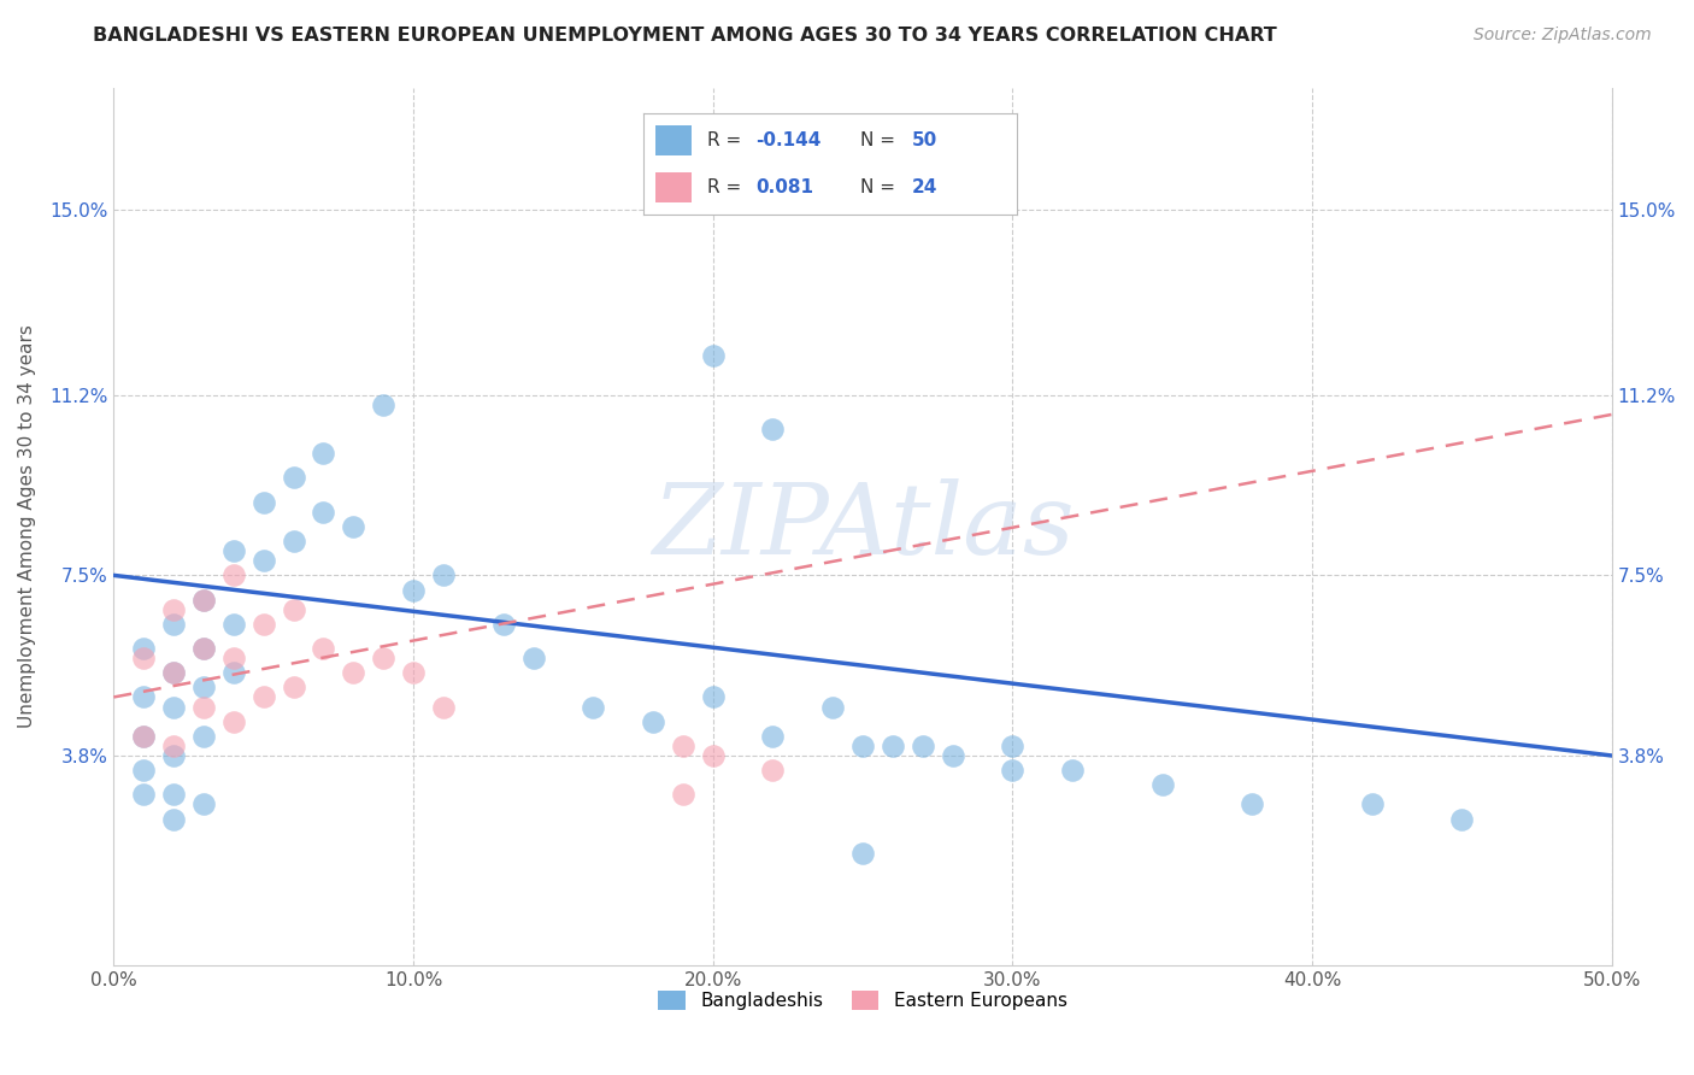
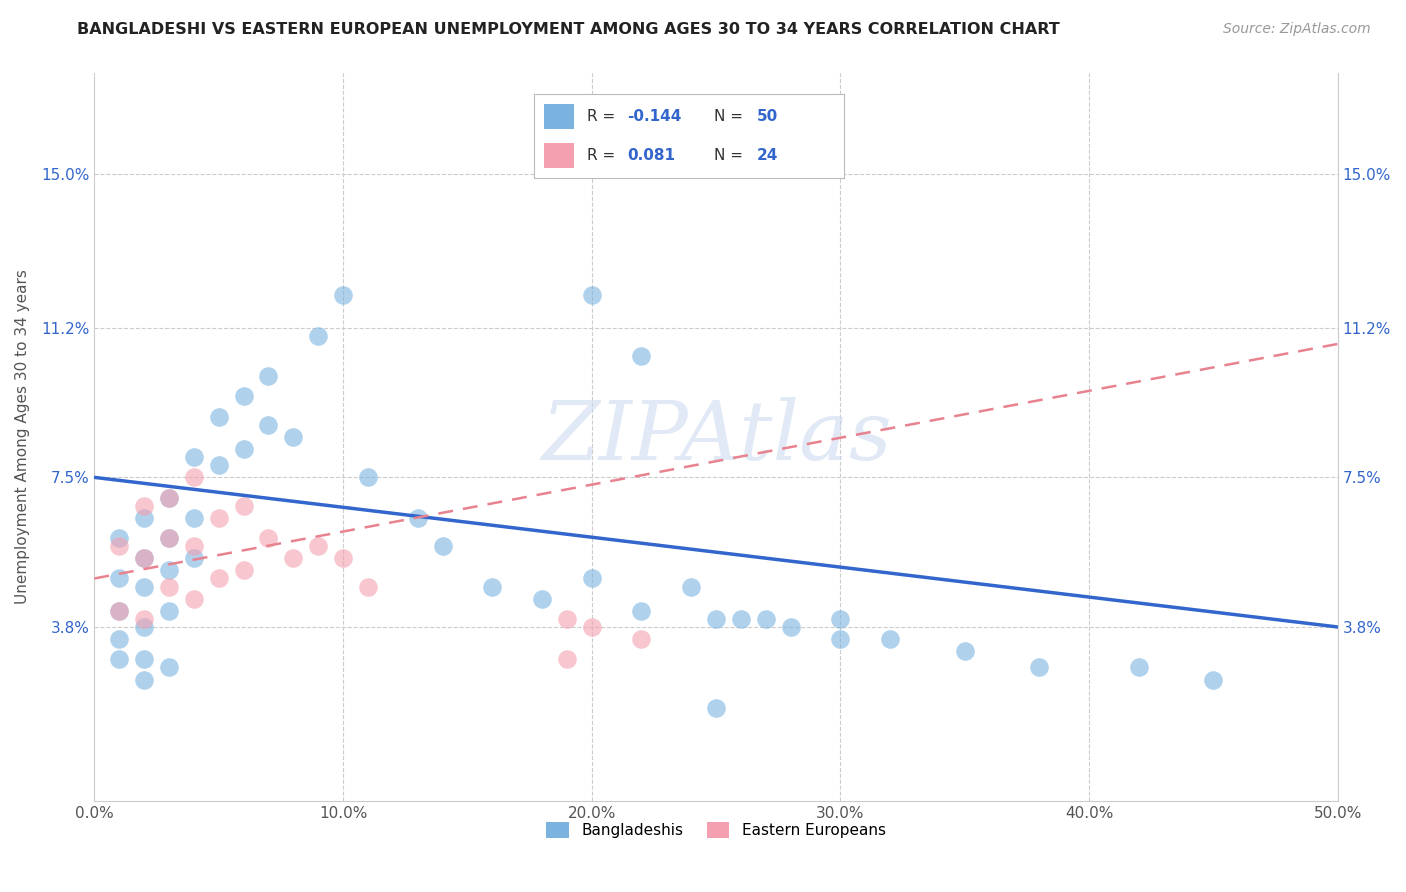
Bangladeshis/10.0%: 7.2% -> 12.0%
